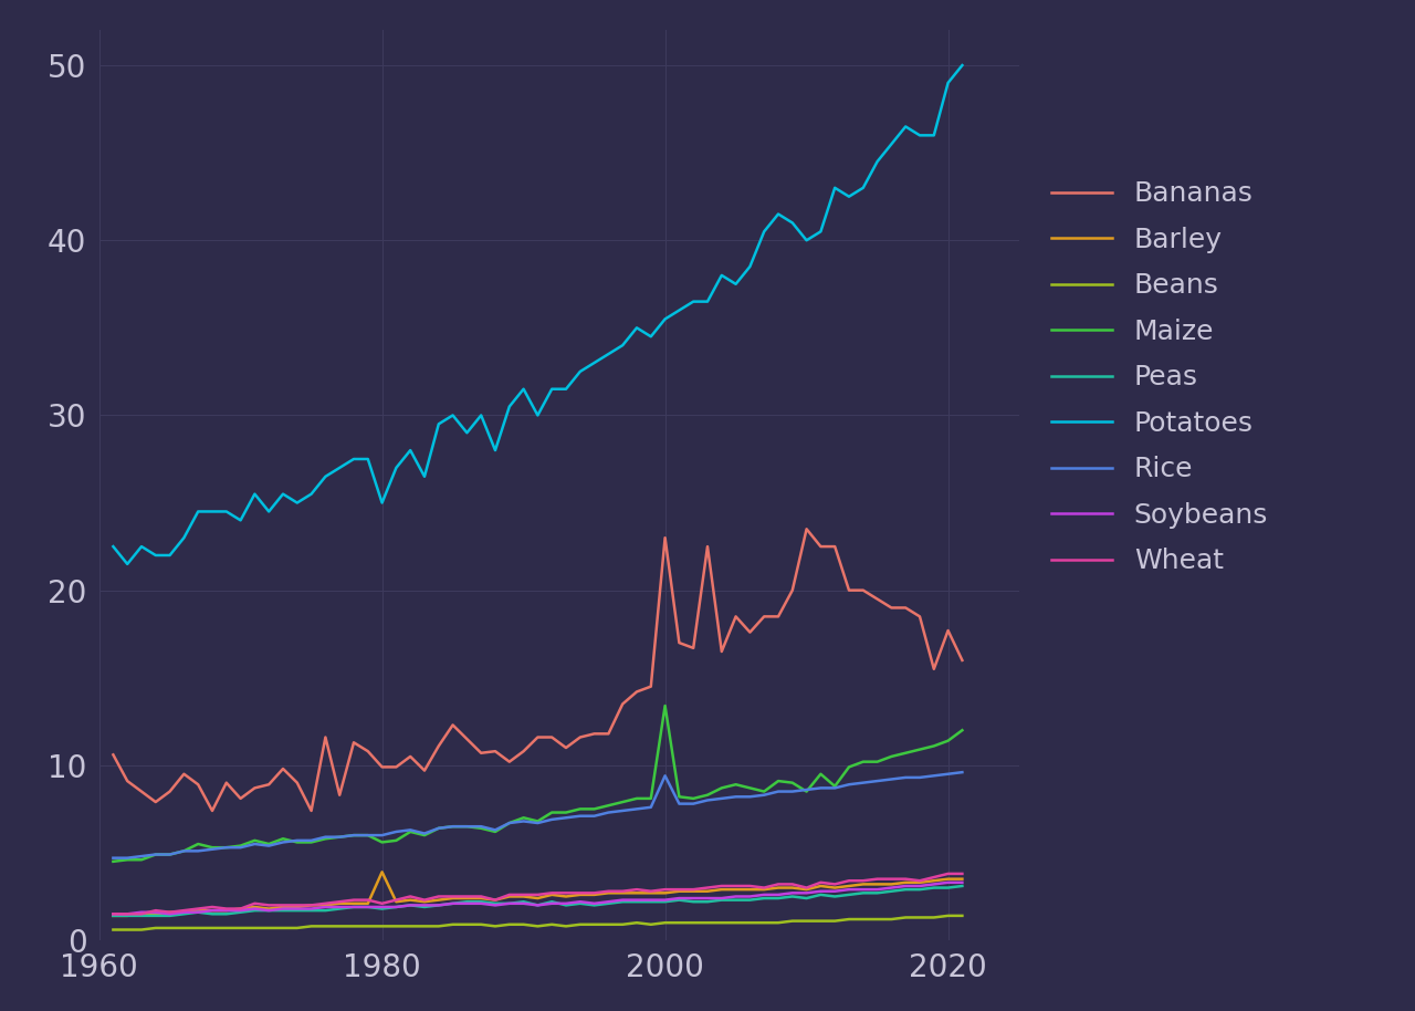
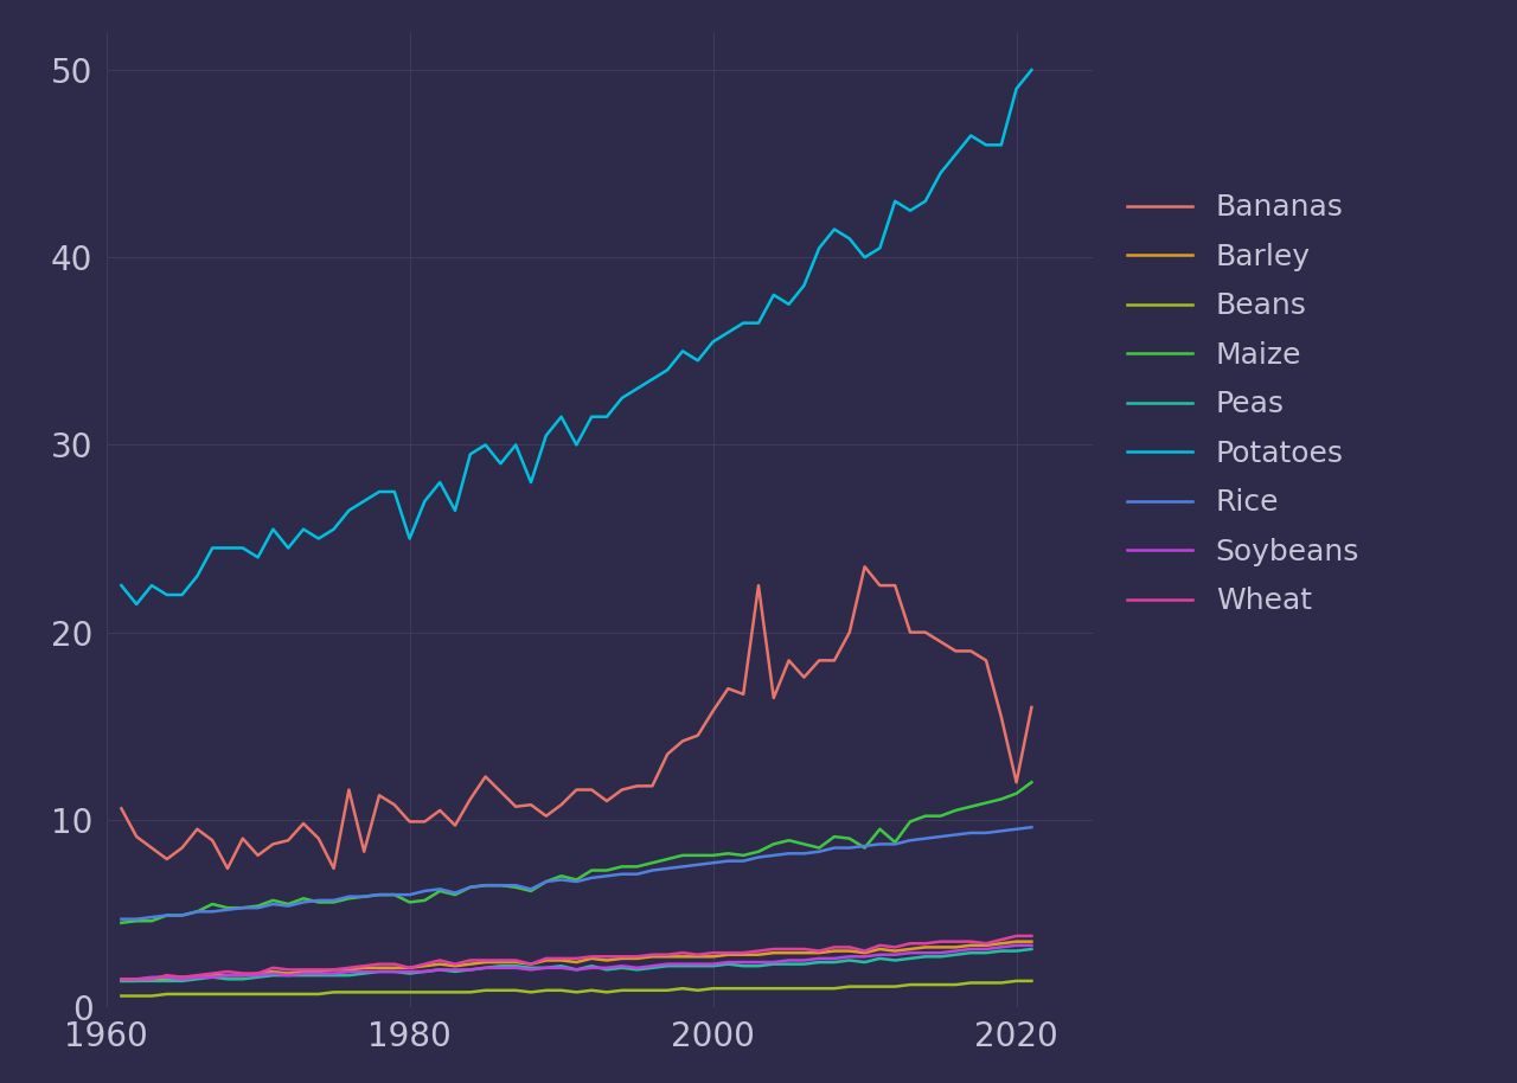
Barley/1980: 3.9 -> 2.1
Bananas/2000: 23.0 -> 15.8
Maize/2000: 13.4 -> 8.1
Rice/2000: 9.4 -> 7.7
Bananas/2020: 17.7 -> 12.0
